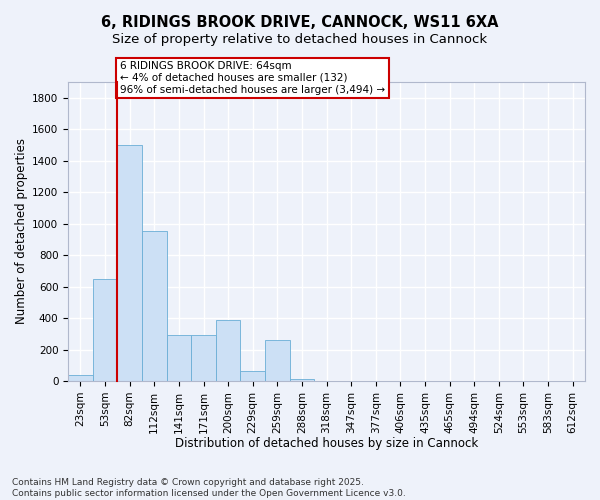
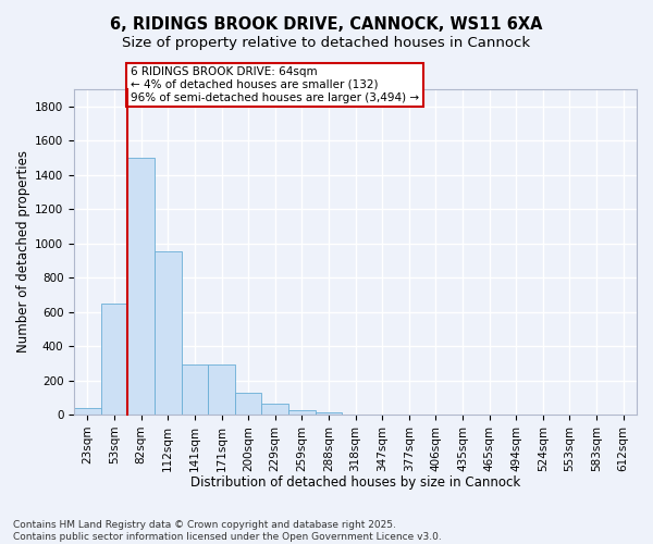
200sqm: 390 -> 130
259sqm: 260 -> 20
